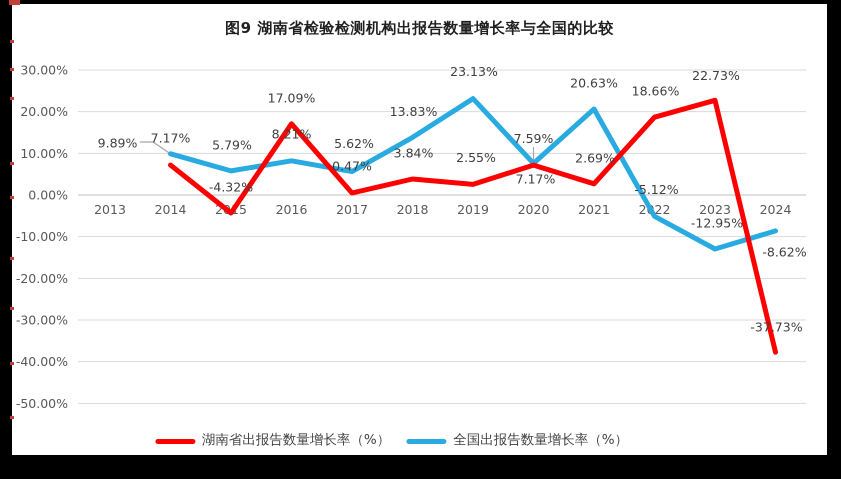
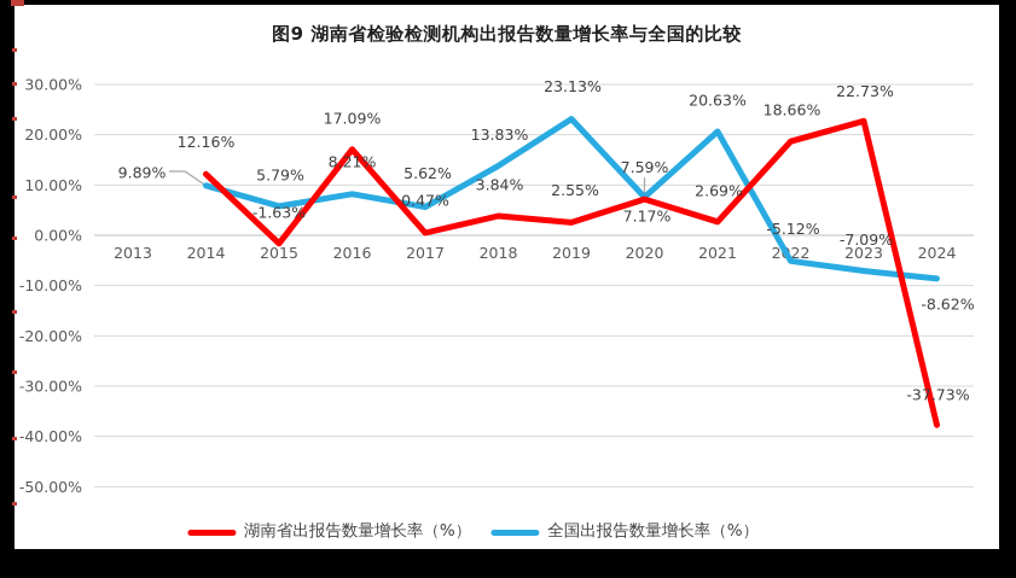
湖南省出报告数量增长率（%）/2014: 7.17% -> 12.16%
湖南省出报告数量增长率（%）/2015: -4.32% -> -1.63%
全国出报告数量增长率（%）/2023: -12.95% -> -7.09%
